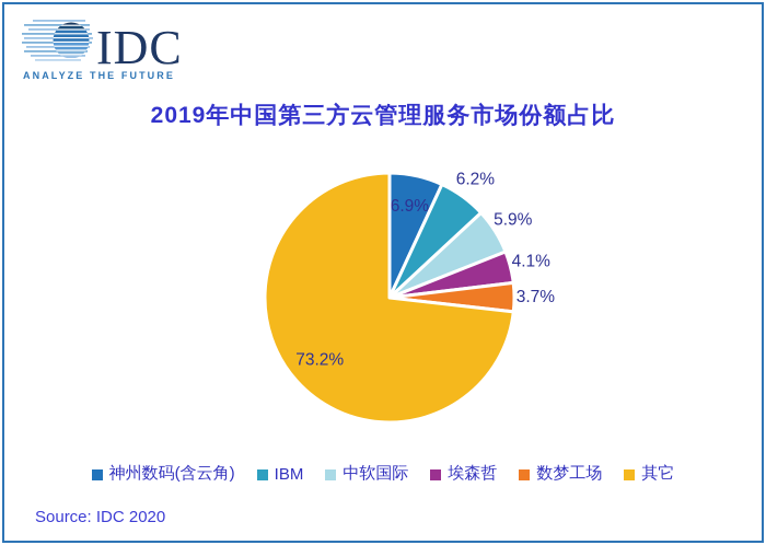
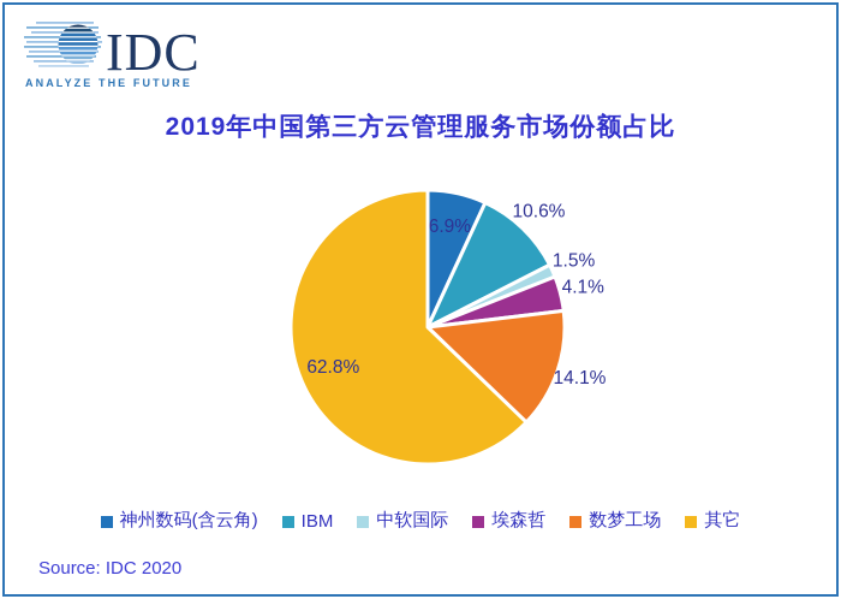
IBM: 6.2% -> 10.6%
中软国际: 5.9% -> 1.5%
数梦工场: 3.7% -> 14.1%
其它: 73.2% -> 62.8%
